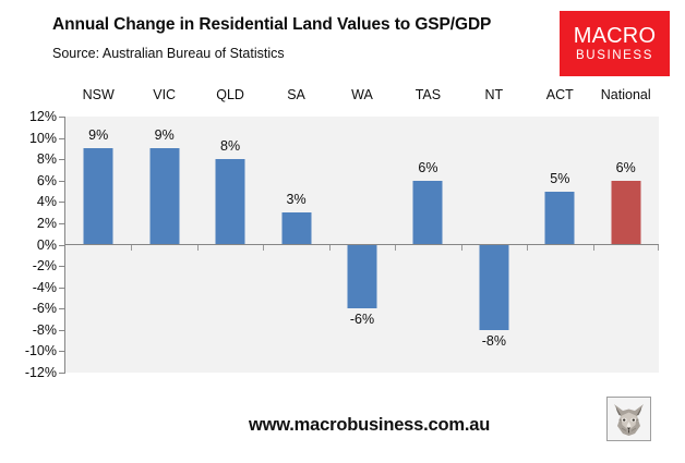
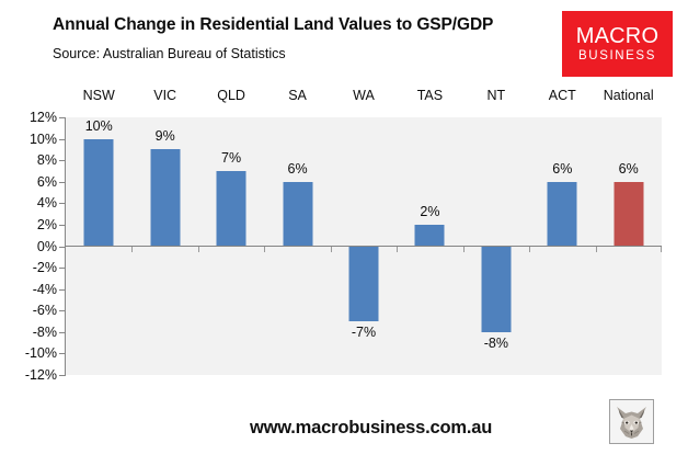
NSW: 9% -> 10%
QLD: 8% -> 7%
SA: 3% -> 6%
WA: -6% -> -7%
TAS: 6% -> 2%
ACT: 5% -> 6%
